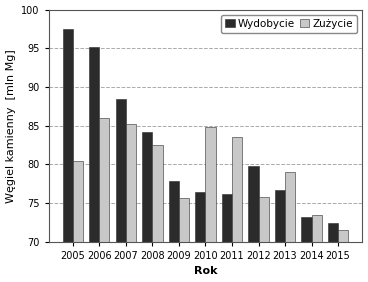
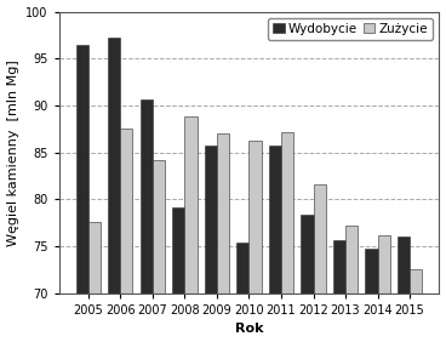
Wydobycie/2005: 97.5 -> 96.4
Zużycie/2005: 80.4 -> 77.6
Wydobycie/2006: 95.2 -> 97.2
Zużycie/2006: 86.0 -> 87.6
Wydobycie/2007: 88.4 -> 90.6
Zużycie/2007: 85.2 -> 84.2
Wydobycie/2008: 84.2 -> 79.2
Zużycie/2008: 82.5 -> 88.8
Wydobycie/2009: 77.8 -> 85.8
Zużycie/2009: 75.6 -> 87.0
Wydobycie/2010: 76.5 -> 75.4
Zużycie/2010: 84.8 -> 86.2
Wydobycie/2011: 76.2 -> 85.8
Zużycie/2011: 83.5 -> 87.2
Wydobycie/2012: 79.8 -> 78.4
Zużycie/2012: 75.8 -> 81.6
Wydobycie/2013: 76.7 -> 75.6
Zużycie/2013: 79.0 -> 77.2
Wydobycie/2014: 73.2 -> 74.8
Zużycie/2014: 73.5 -> 76.2
Wydobycie/2015: 72.4 -> 76.0
Zużycie/2015: 71.5 -> 72.6
